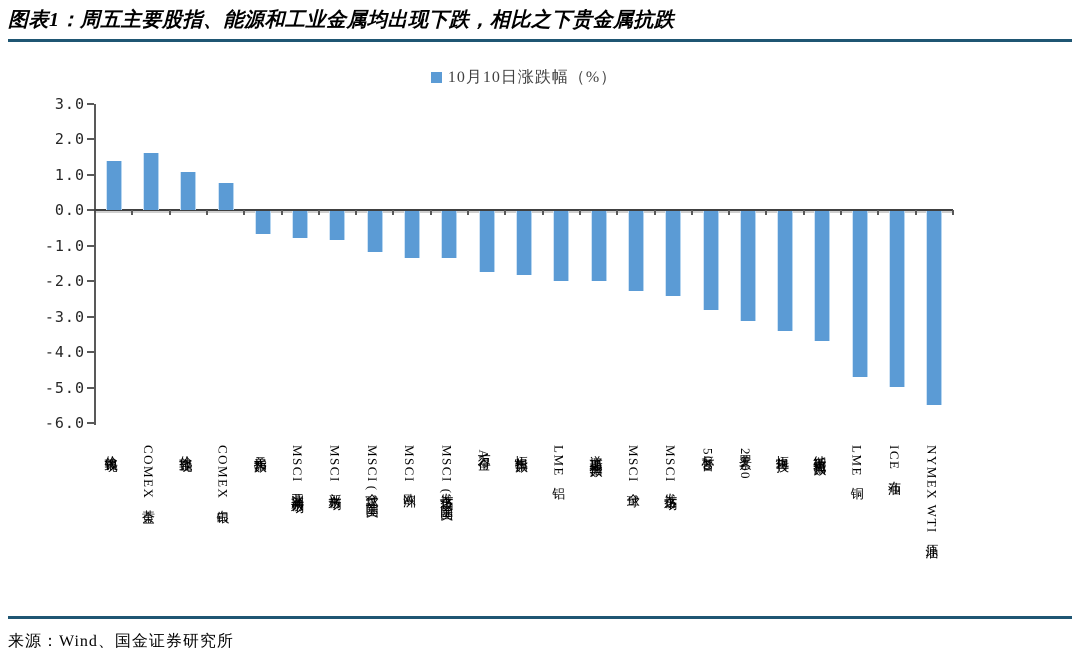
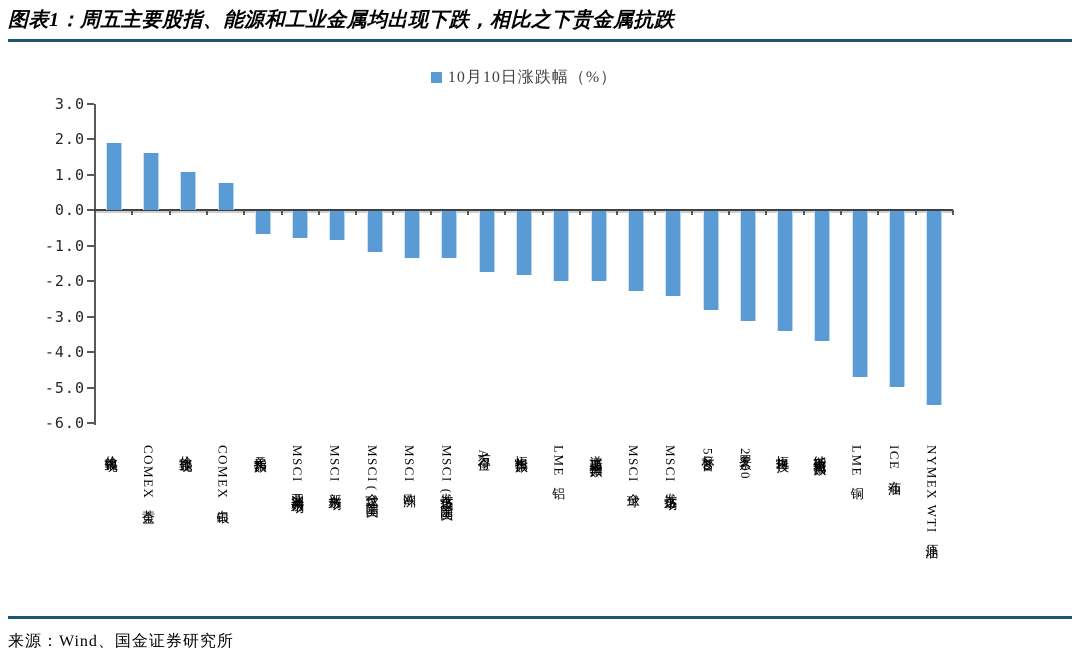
伦敦银现: 1.4 -> 1.9
